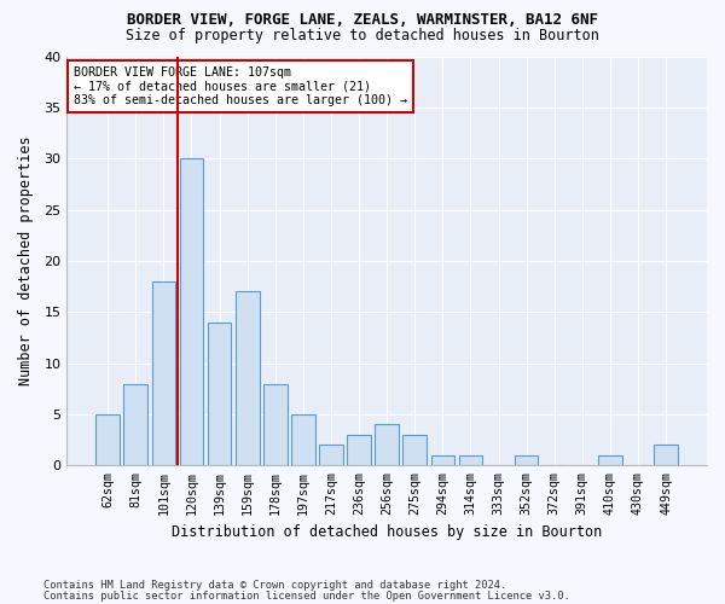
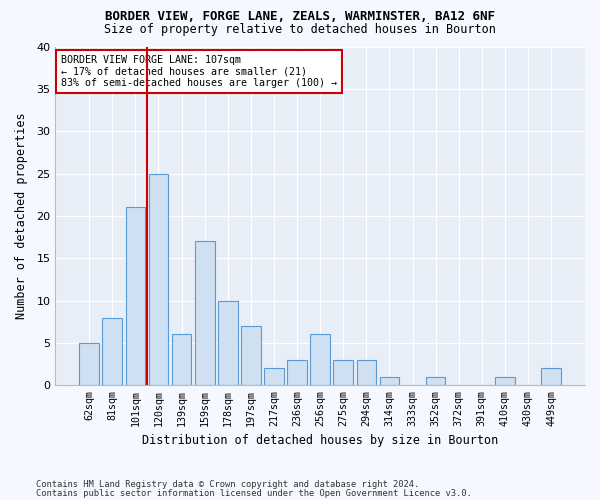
101sqm: 18 -> 21
120sqm: 30 -> 25
139sqm: 14 -> 6
178sqm: 8 -> 10
197sqm: 5 -> 7
256sqm: 4 -> 6
294sqm: 1 -> 3
